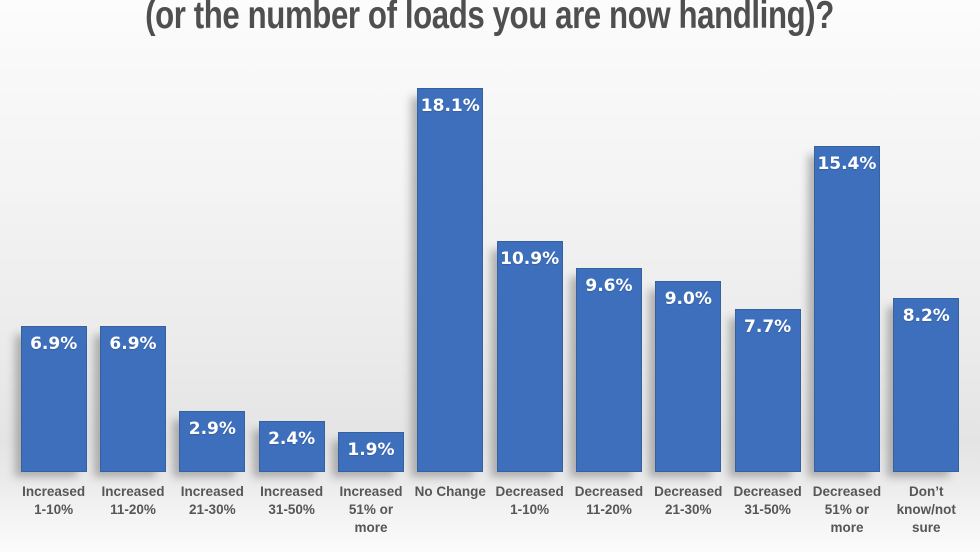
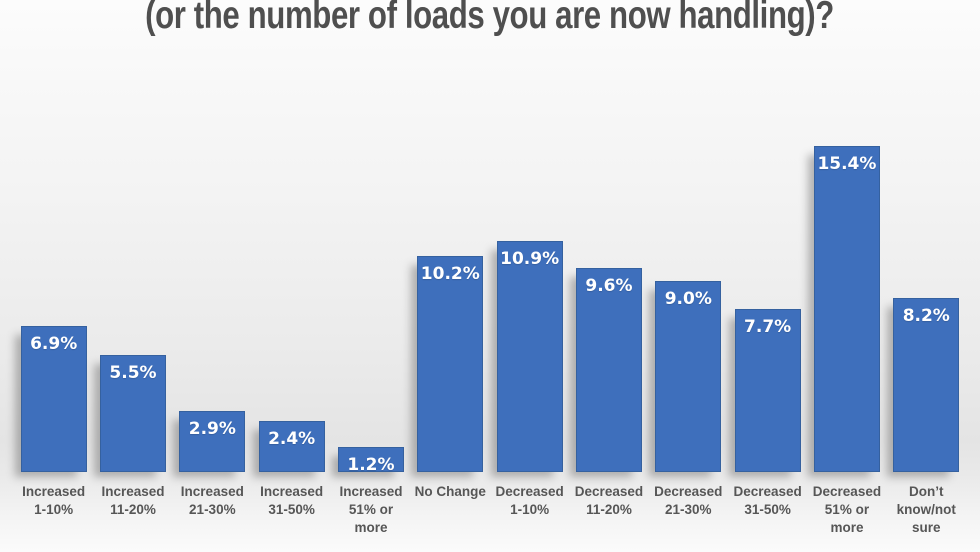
Increased 11-20%: 6.9% -> 5.5%
Increased 51% or more: 1.9% -> 1.2%
No Change: 18.1% -> 10.2%
